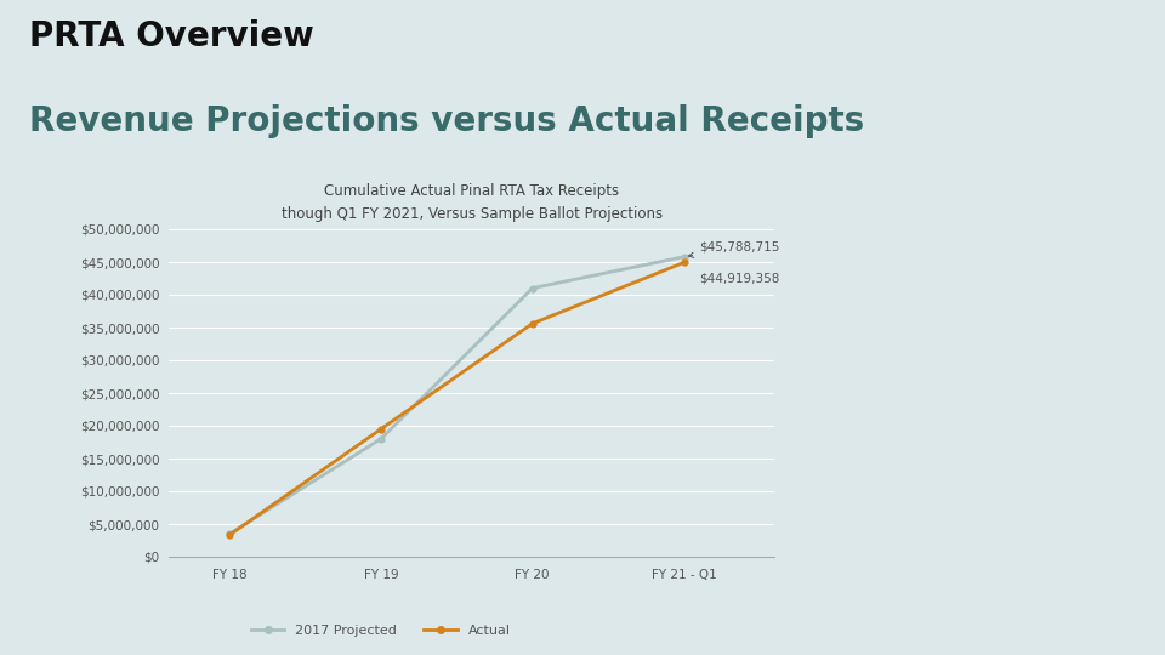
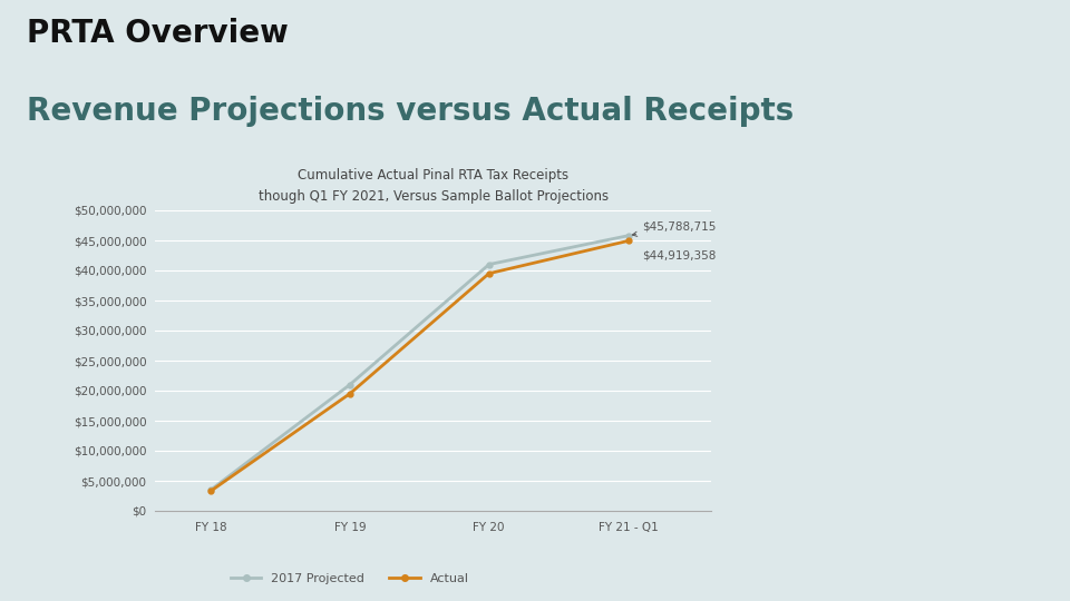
2017 Projected/FY 19: $18,000,000 -> $21,000,000
Actual/FY 20: $35,600,000 -> $39,500,000
